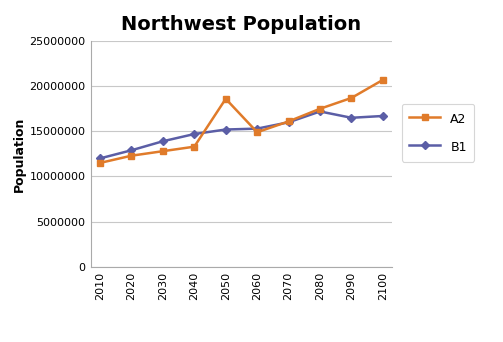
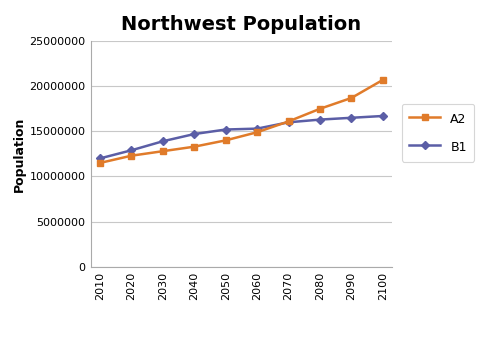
A2/2050: 18600000 -> 14000000
B1/2080: 17200000 -> 16300000
